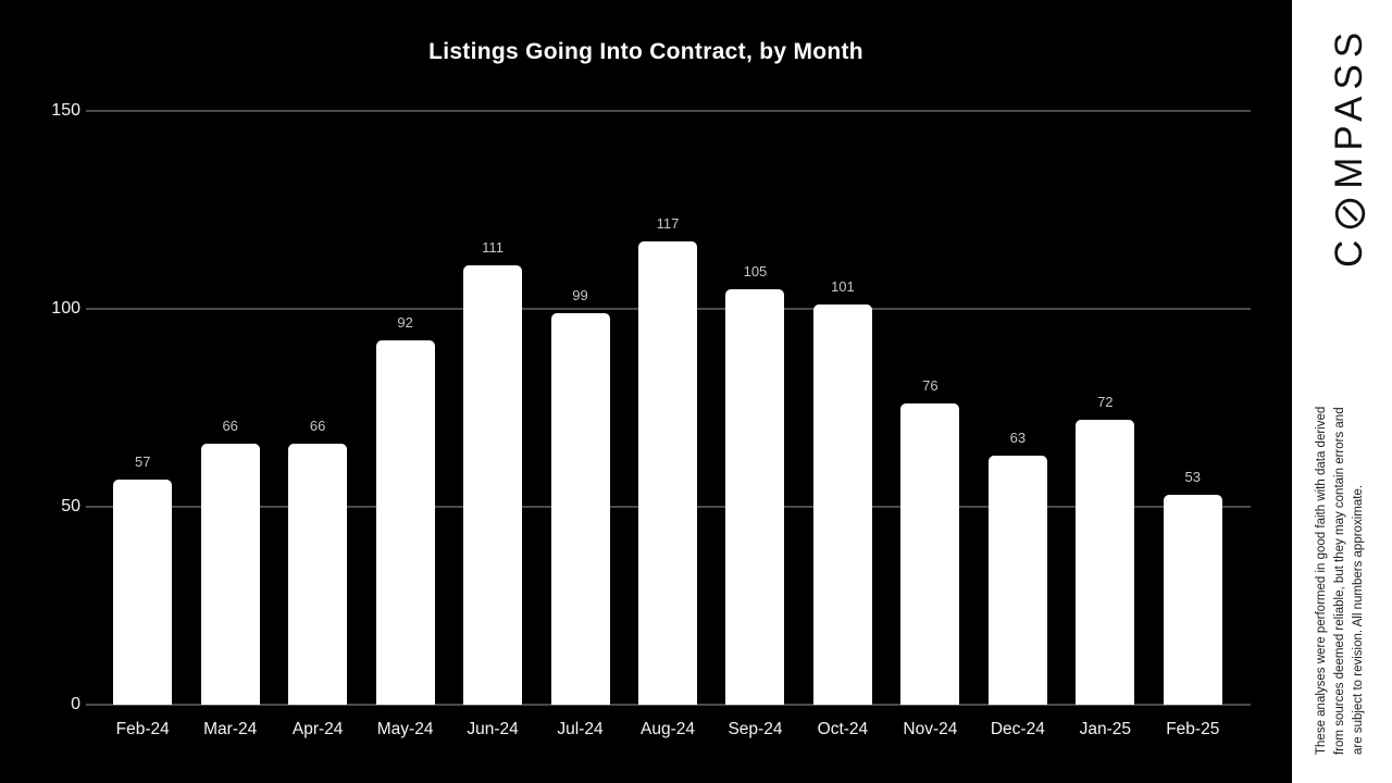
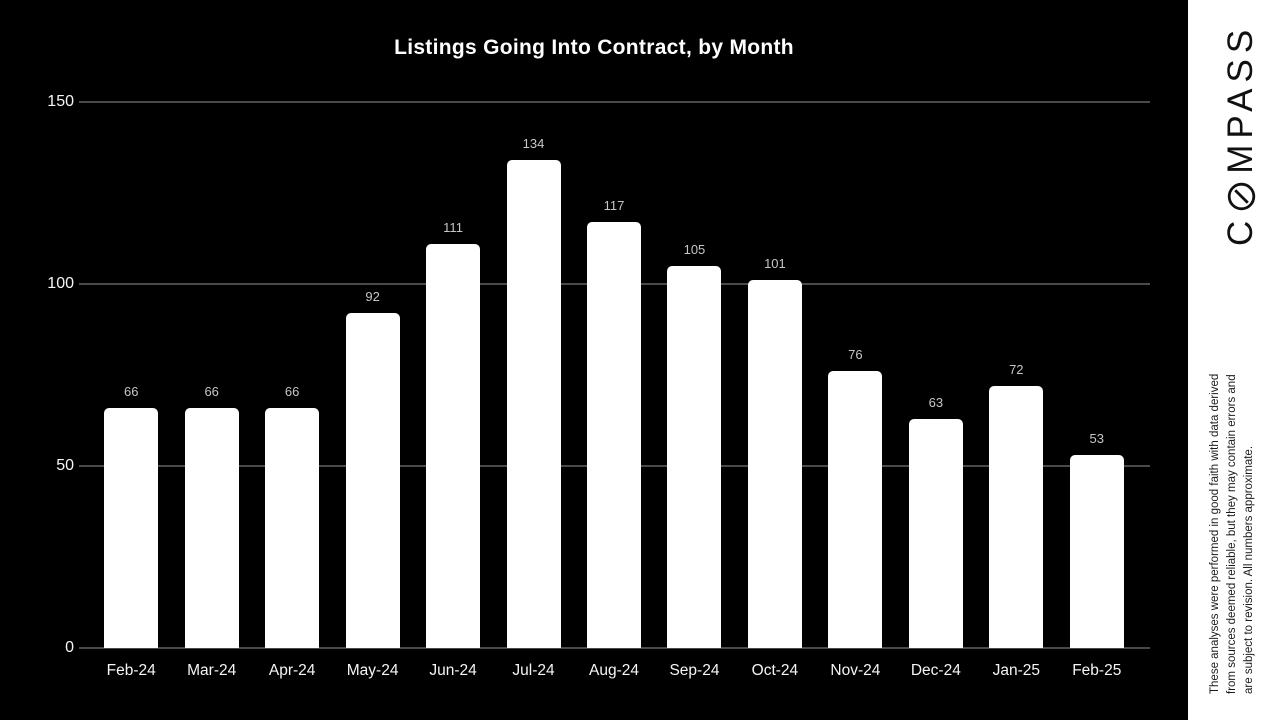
Feb-24: 57 -> 66
Jul-24: 99 -> 134
